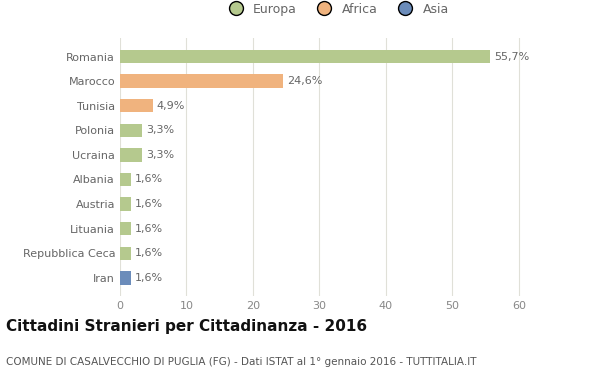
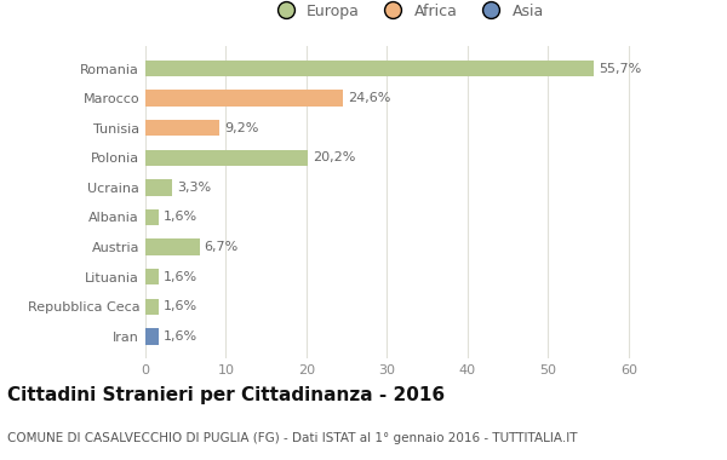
Tunisia: 4,9% -> 9,2%
Polonia: 3,3% -> 20,2%
Austria: 1,6% -> 6,7%
